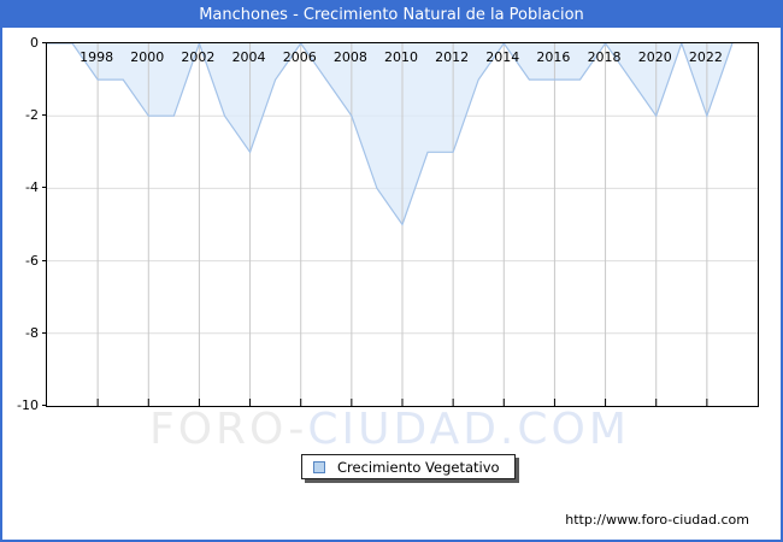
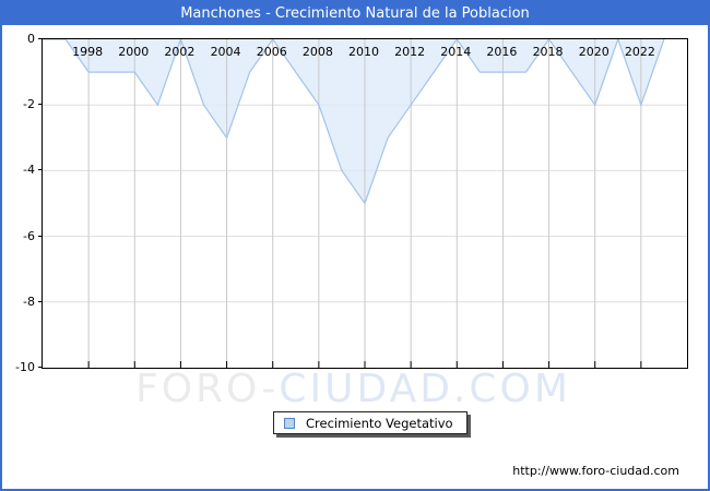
2000: -2 -> -1
2012: -3 -> -2
